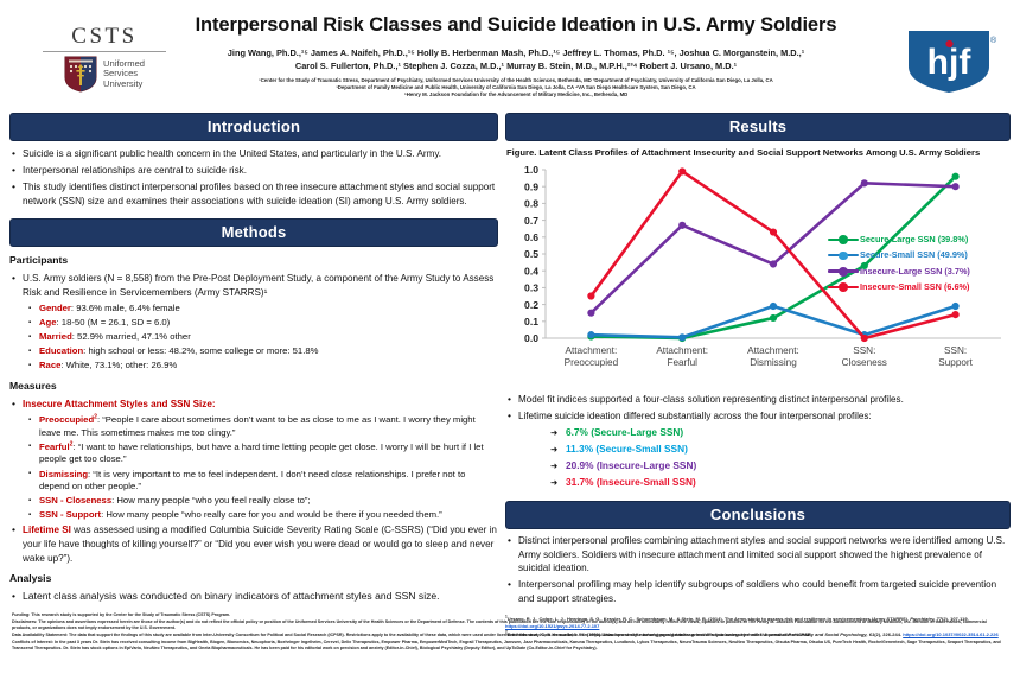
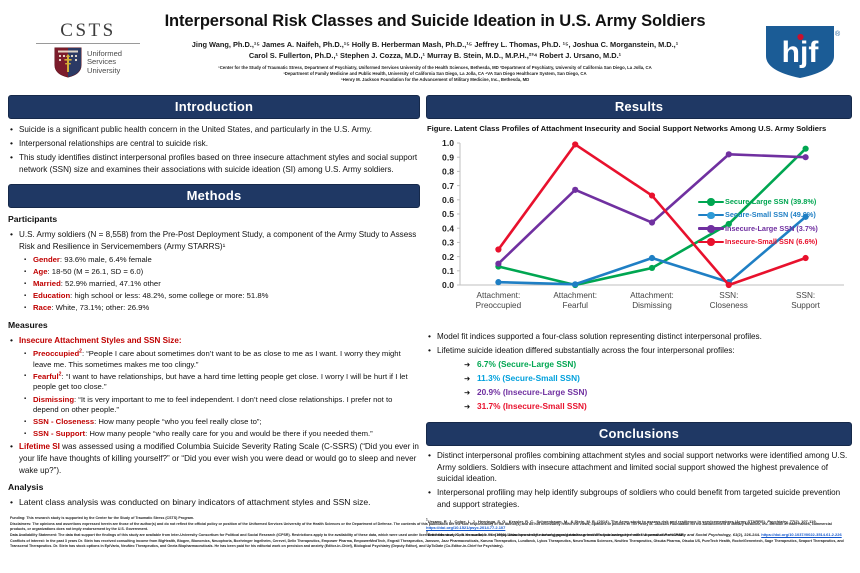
Secure-Large SSN (39.8%)/Attachment: Preoccupied: 0.01 -> 0.13
Secure-Small SSN (49.9%)/SSN: Support: 0.19 -> 0.48
Insecure-Small SSN (6.6%)/SSN: Support: 0.14 -> 0.19
